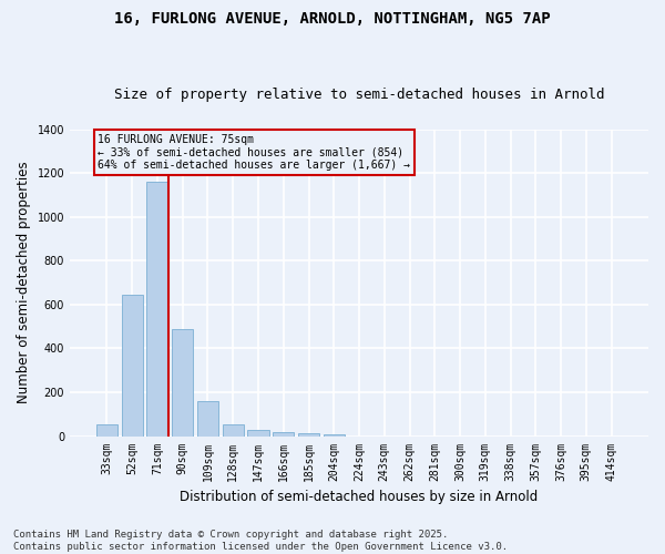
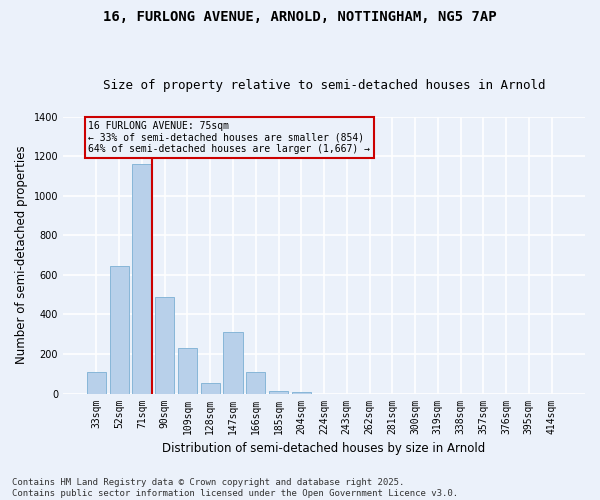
33sqm: 60 -> 110
109sqm: 160 -> 230
147sqm: 30 -> 310
166sqm: 20 -> 110
